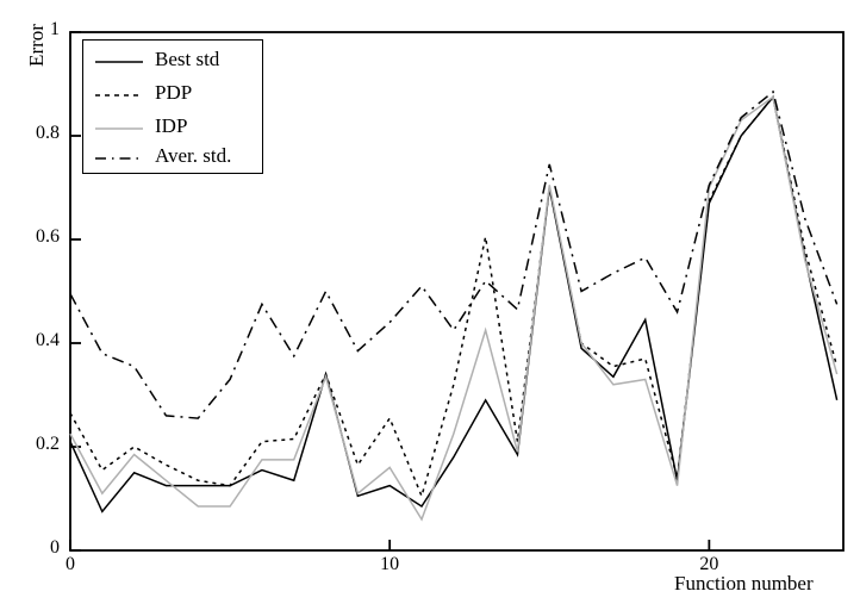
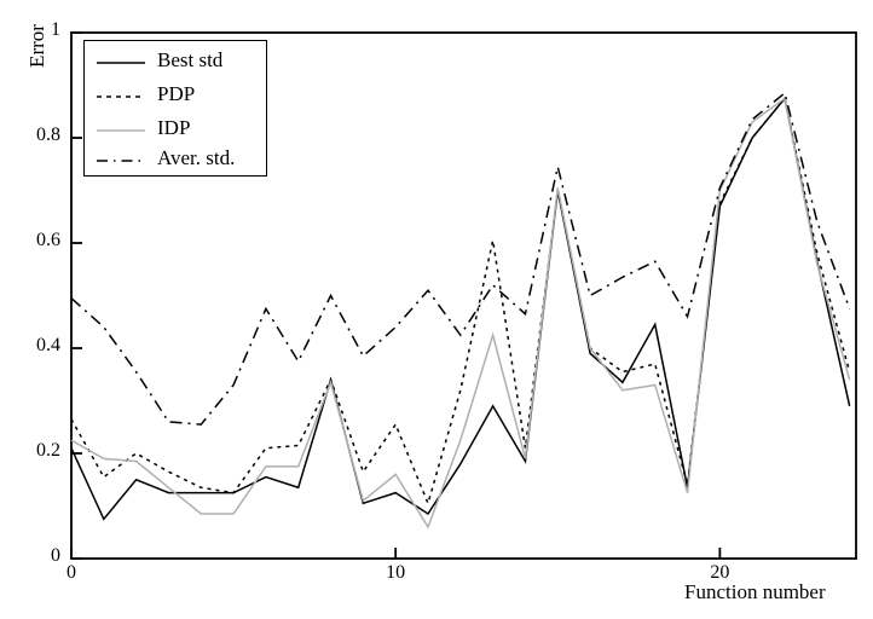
IDP/1: 0.11 -> 0.19
Aver. std./1: 0.38 -> 0.44
